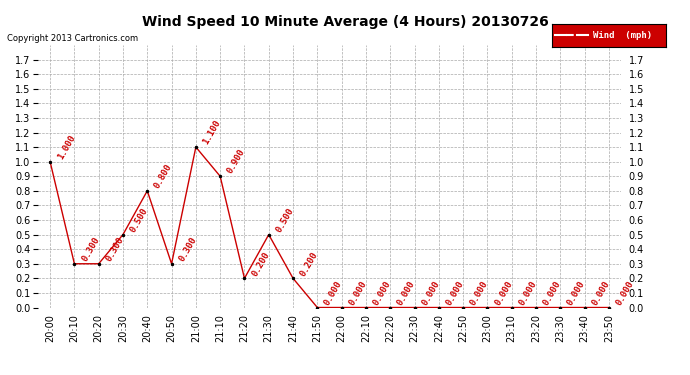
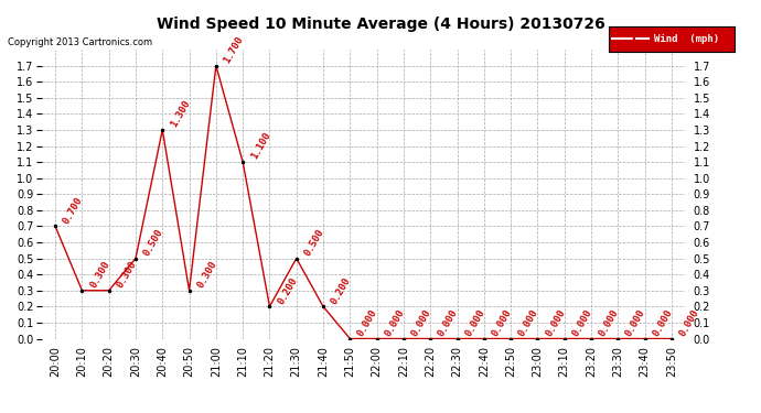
20:00: 1.000 -> 0.700
20:40: 0.800 -> 1.300
21:00: 1.100 -> 1.700
21:10: 0.900 -> 1.100
